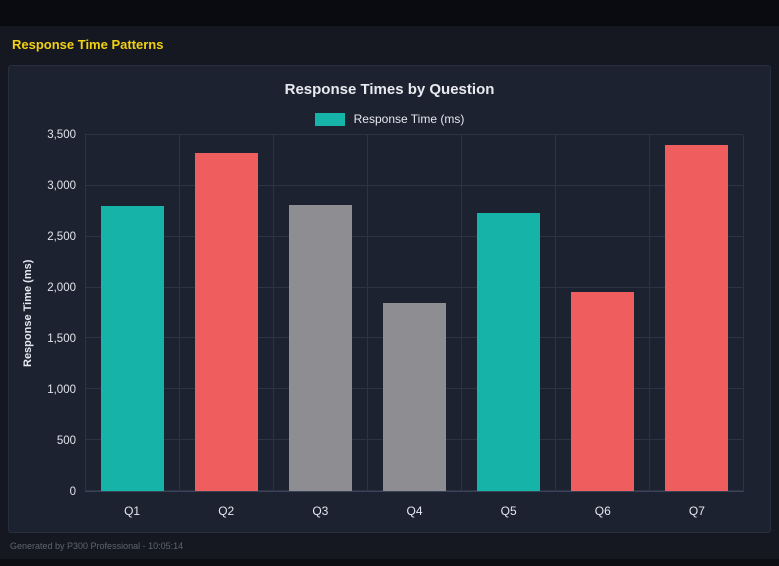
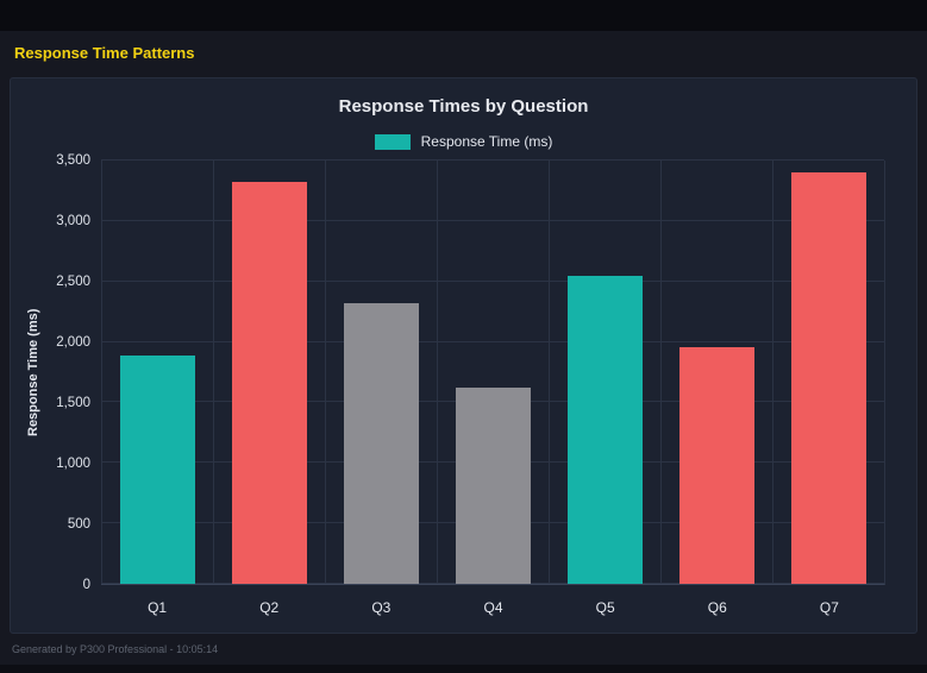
Q1: 2800 -> 1890
Q3: 2810 -> 2320
Q4: 1850 -> 1620
Q5: 2730 -> 2550
